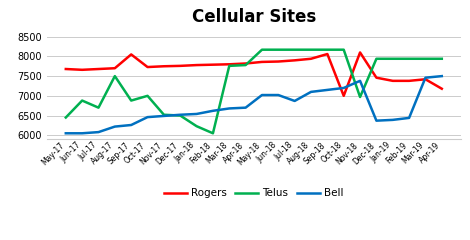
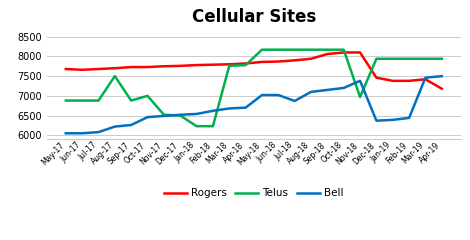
Telus/May-17: 6450 -> 6880
Telus/Jul-17: 6700 -> 6880
Rogers/Sep-17: 8050 -> 7730
Telus/Feb-18: 6050 -> 6230
Rogers/Oct-18: 7000 -> 8100
